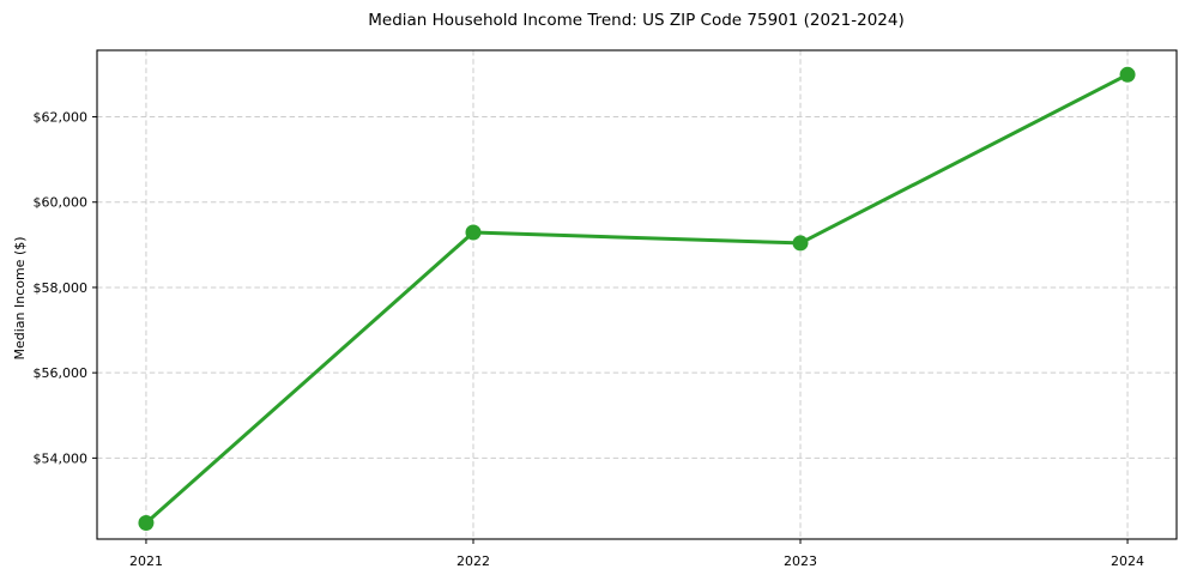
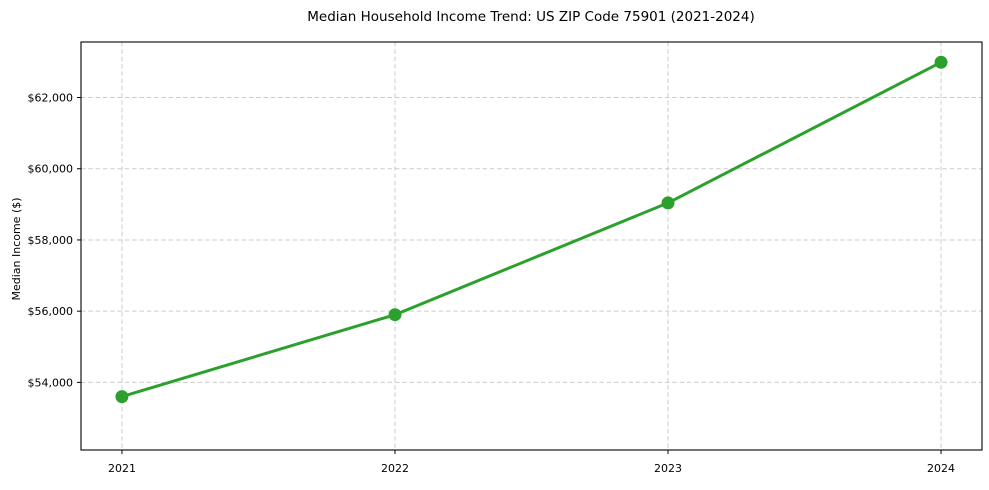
2021: $52500 -> $53600
2022: $59300 -> $55900
